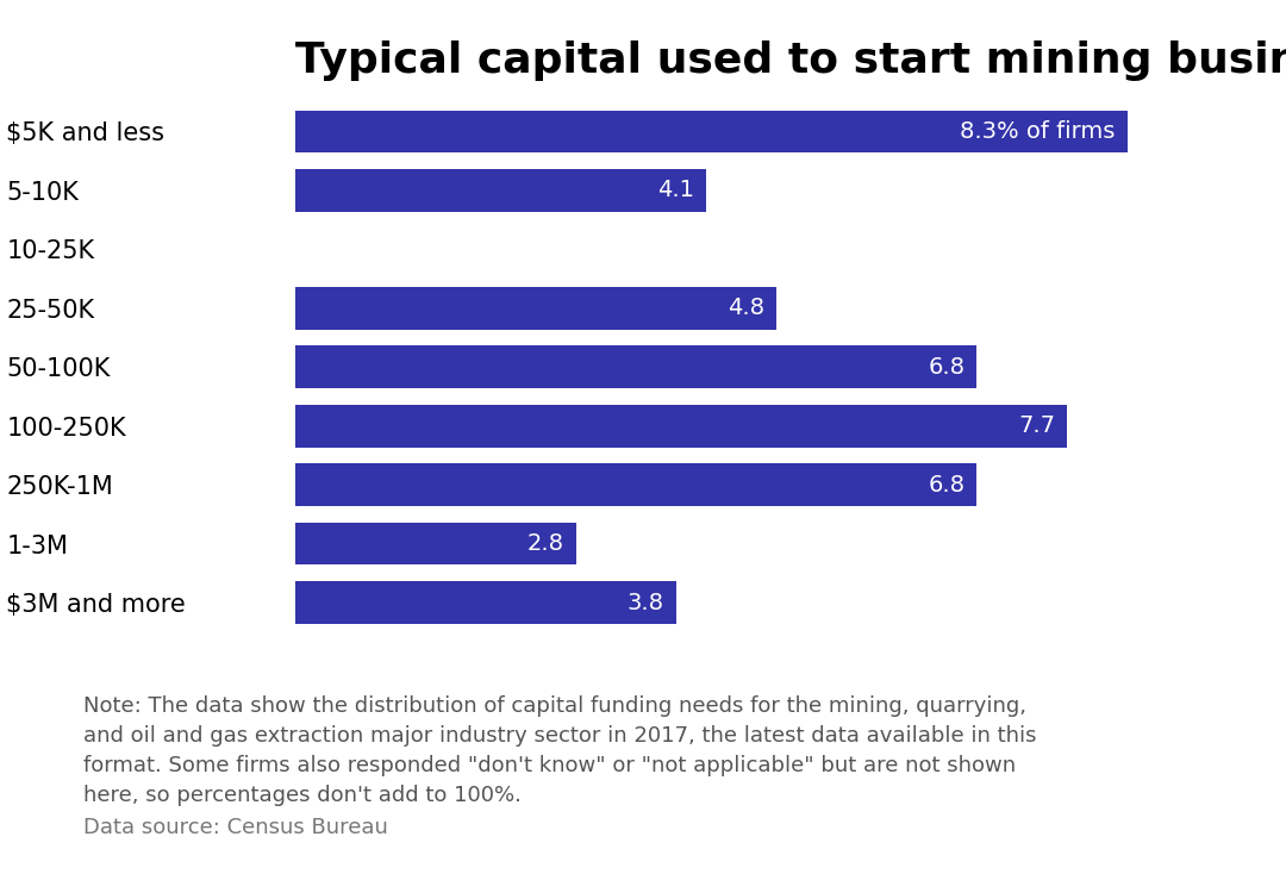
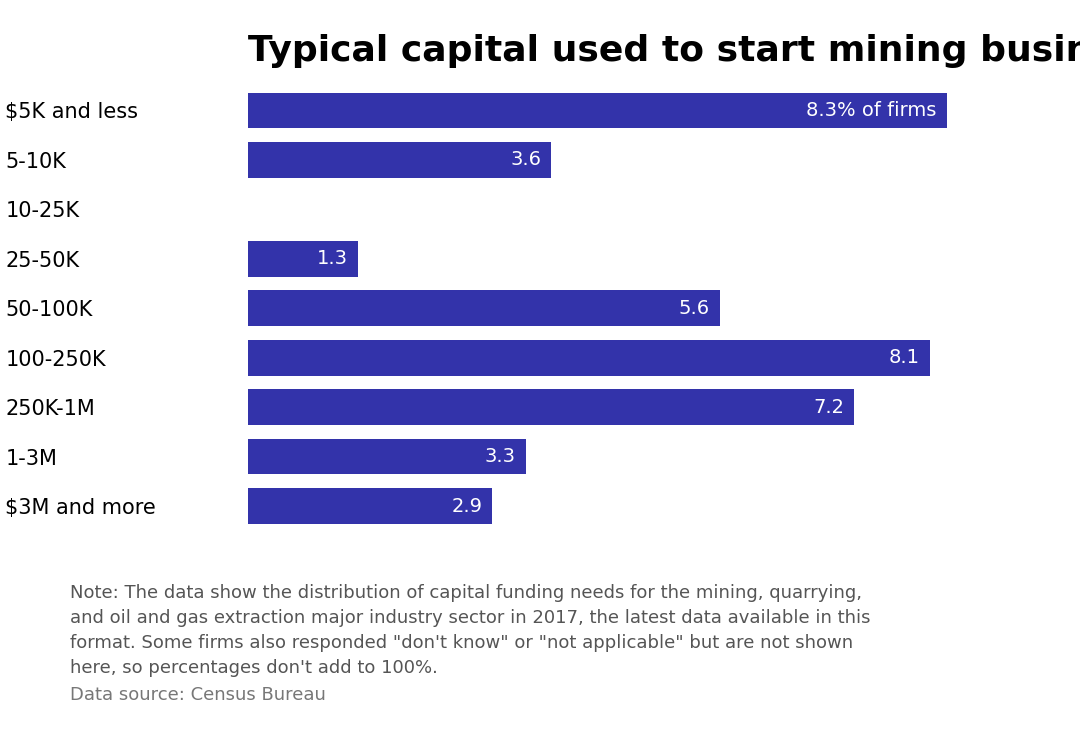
5-10K: 4.1 -> 3.6
25-50K: 4.8 -> 1.3
50-100K: 6.8 -> 5.6
100-250K: 7.7 -> 8.1
250K-1M: 6.8 -> 7.2
1-3M: 2.8 -> 3.3
$3M and more: 3.8 -> 2.9
